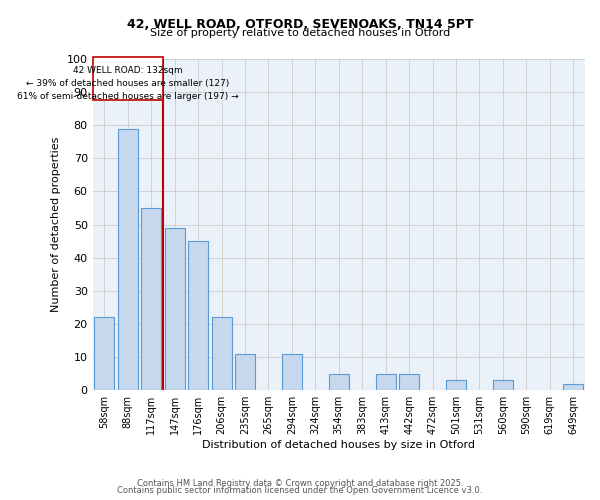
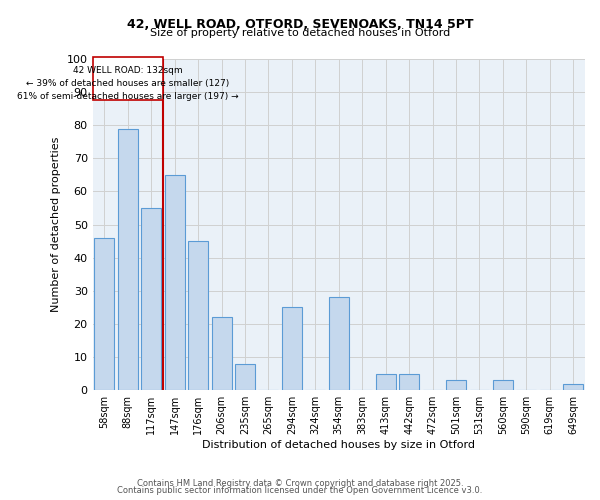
58sqm: 22 -> 46
147sqm: 49 -> 65
235sqm: 11 -> 8
294sqm: 11 -> 25
354sqm: 5 -> 28
